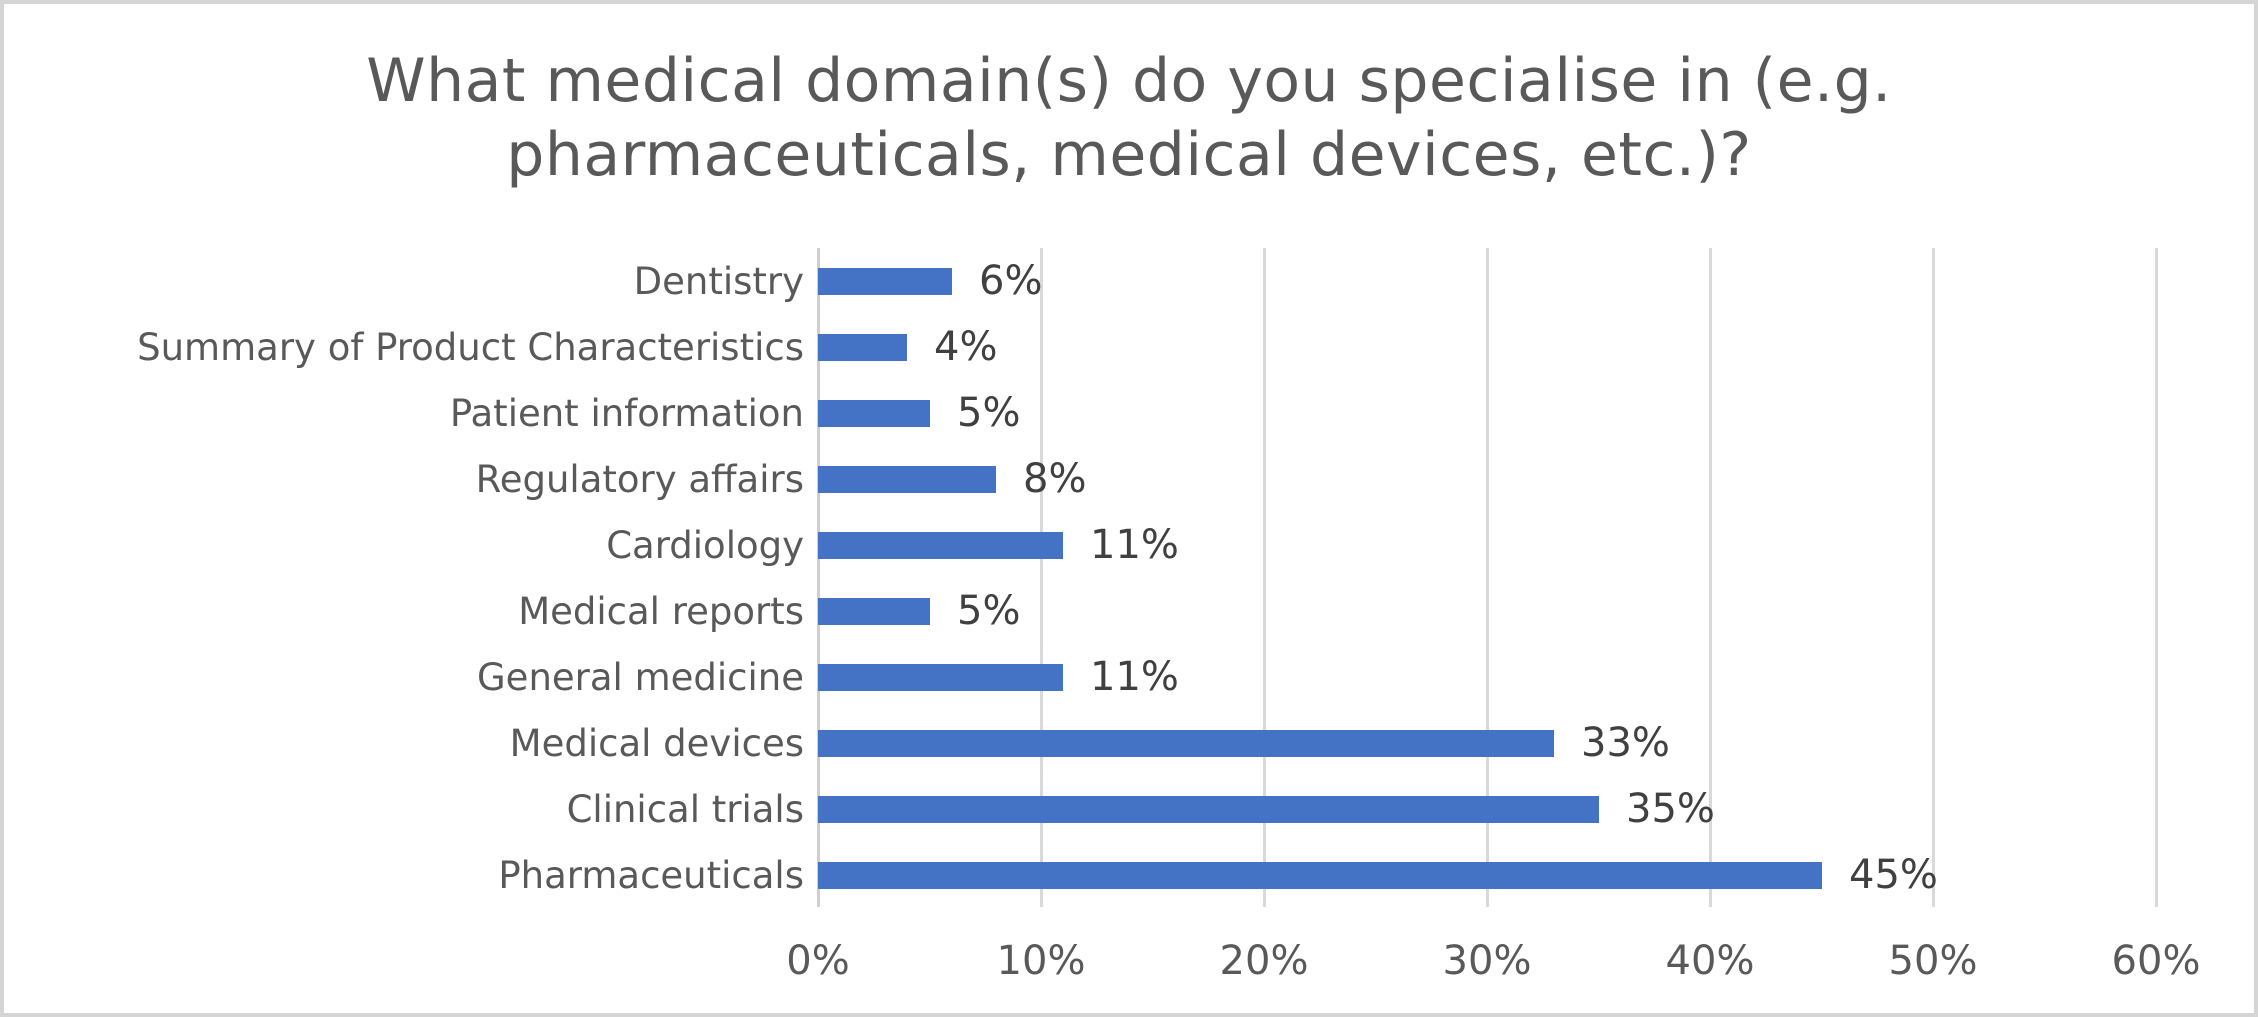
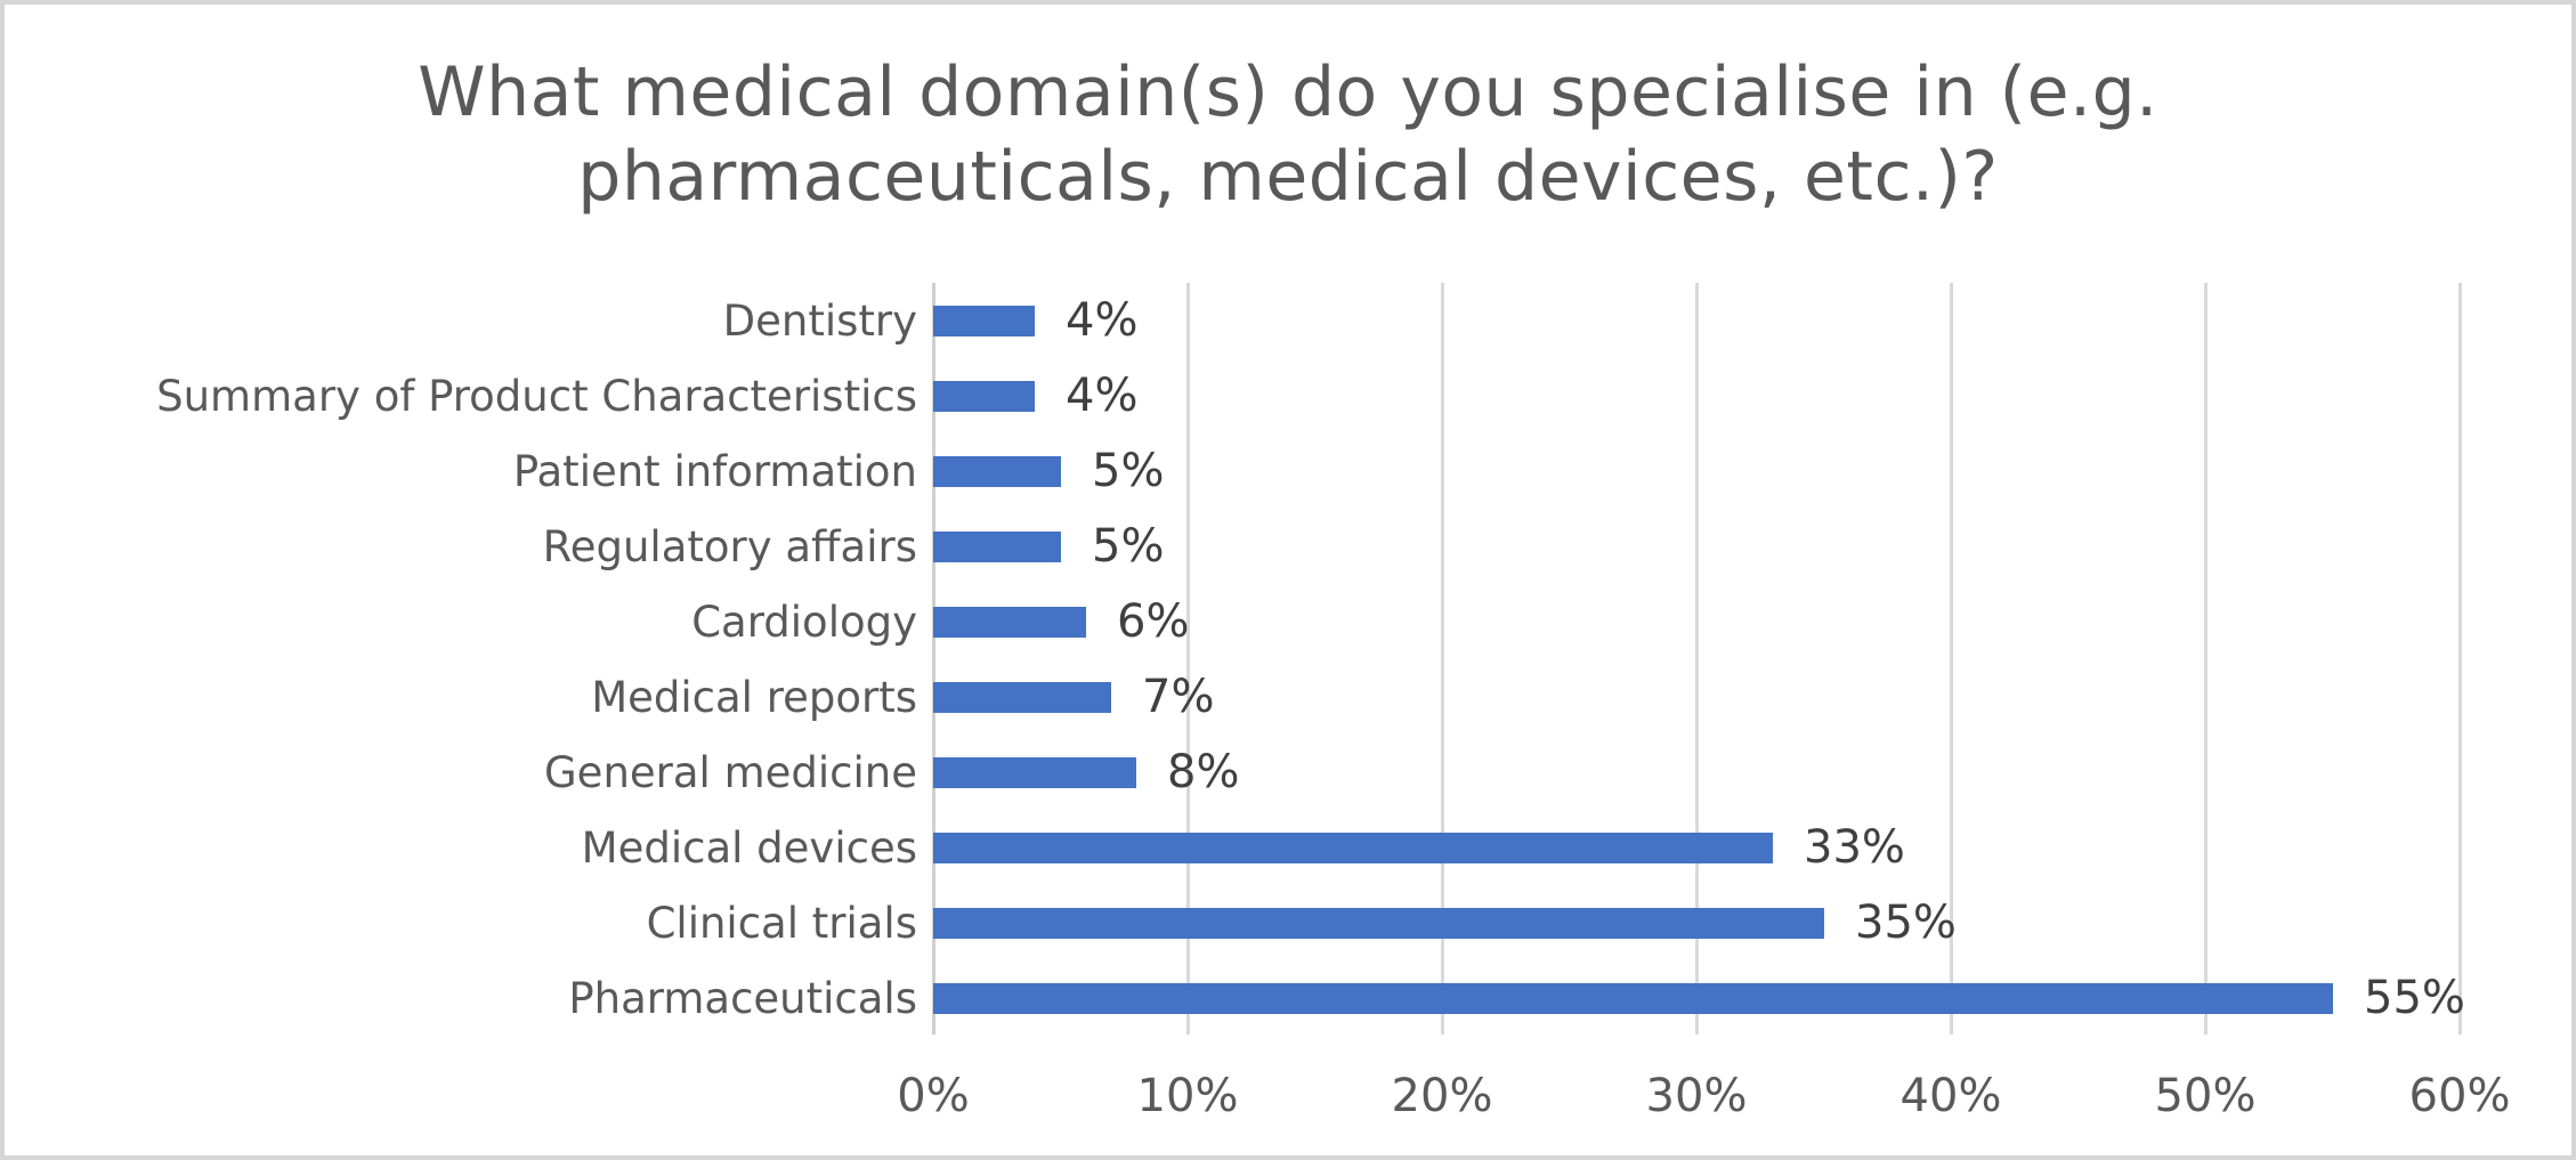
Dentistry: 6% -> 4%
Regulatory affairs: 8% -> 5%
Cardiology: 11% -> 6%
Medical reports: 5% -> 7%
General medicine: 11% -> 8%
Pharmaceuticals: 45% -> 55%
